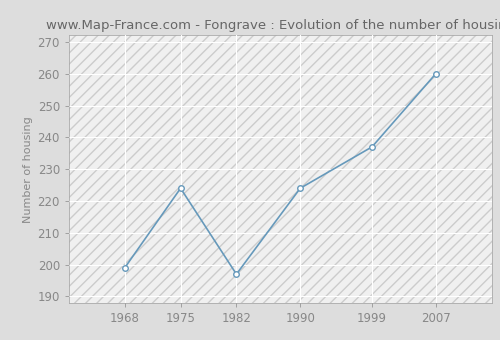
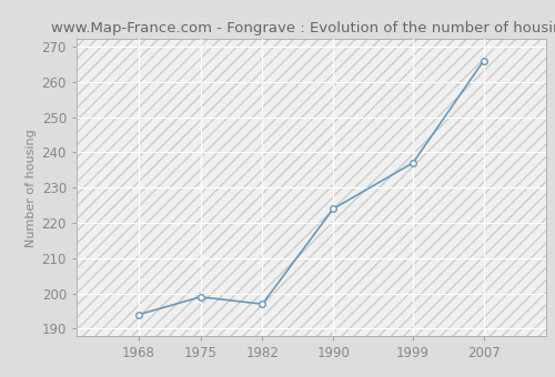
1968: 199 -> 194
1975: 224 -> 199
2007: 260 -> 266
